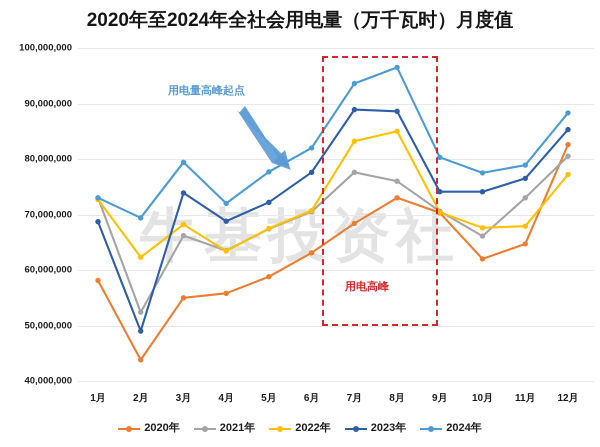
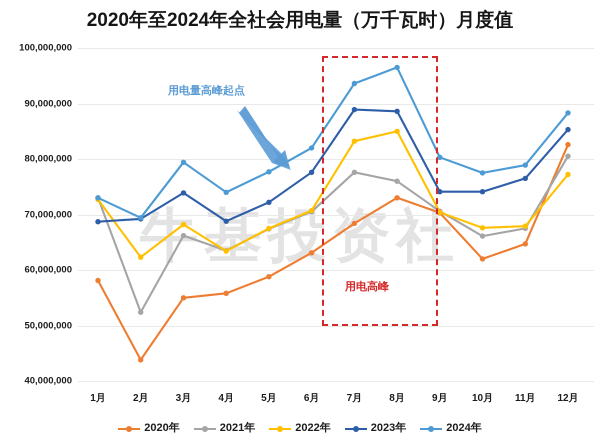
2023年/2月: 49000000 -> 69000000
2024年/4月: 72000000 -> 74000000
2021年/11月: 73000000 -> 68000000
